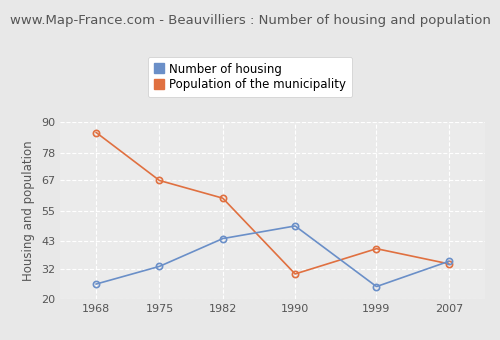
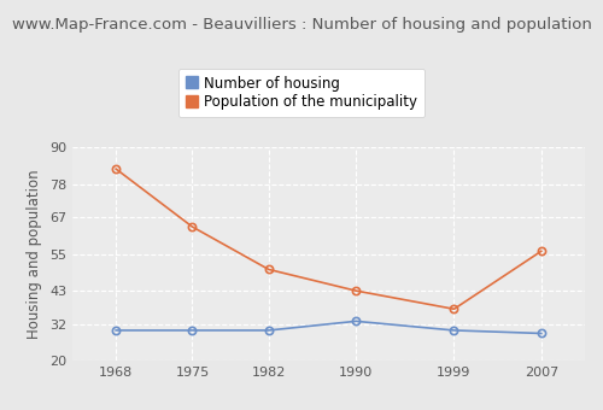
Number of housing/1968: 26 -> 30
Population of the municipality/1968: 86 -> 83
Number of housing/1975: 33 -> 30
Population of the municipality/1975: 67 -> 64
Number of housing/1982: 44 -> 30
Population of the municipality/1982: 60 -> 50
Number of housing/1990: 49 -> 33
Population of the municipality/1990: 30 -> 43
Number of housing/1999: 25 -> 30
Population of the municipality/1999: 40 -> 37
Number of housing/2007: 35 -> 29
Population of the municipality/2007: 34 -> 56
